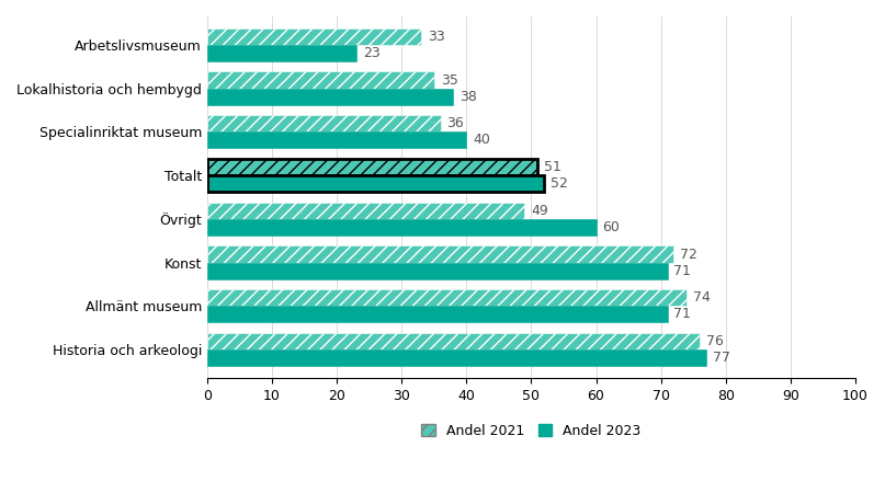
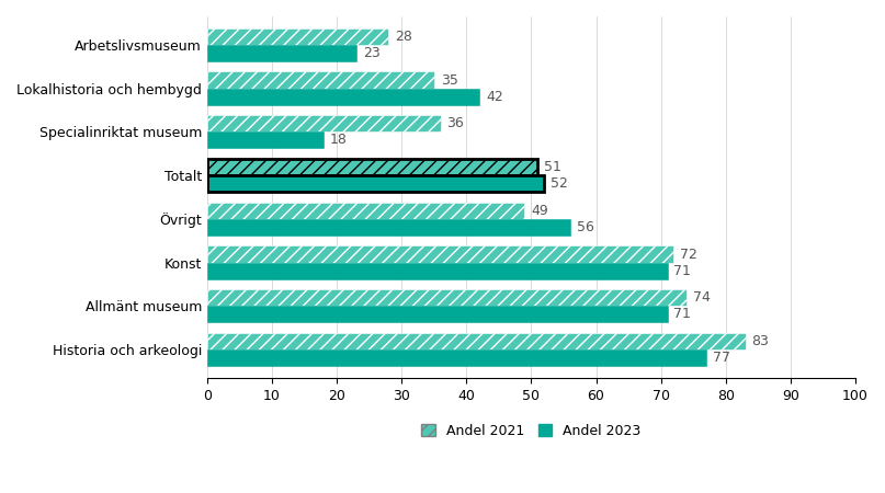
Andel 2021/Arbetslivsmuseum: 33 -> 28
Andel 2023/Lokalhistoria och hembygd: 38 -> 42
Andel 2023/Specialinriktat museum: 40 -> 18
Andel 2023/Övrigt: 60 -> 56
Andel 2021/Historia och arkeologi: 76 -> 83
